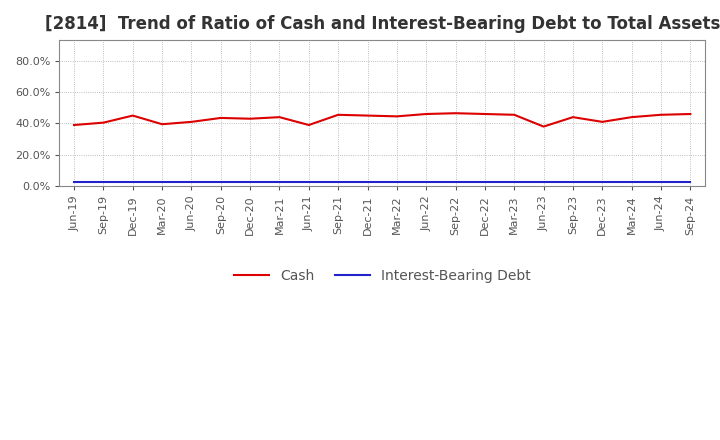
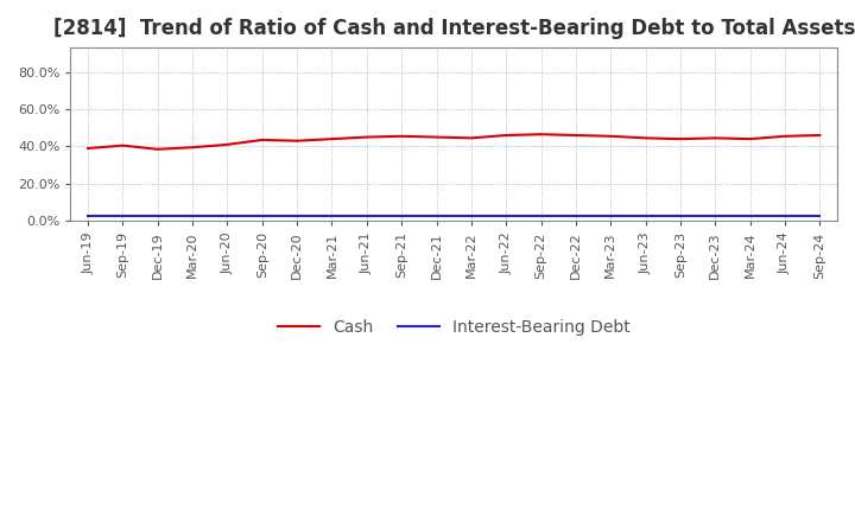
Cash/Dec-19: 45% -> 38%
Cash/Jun-21: 39% -> 45%
Cash/Jun-23: 38% -> 44%
Cash/Dec-23: 41% -> 44%
